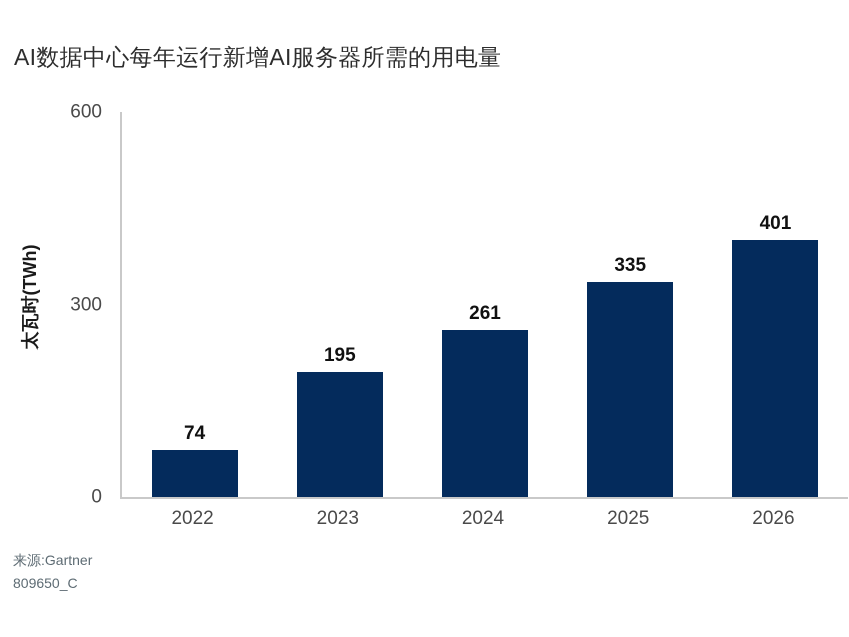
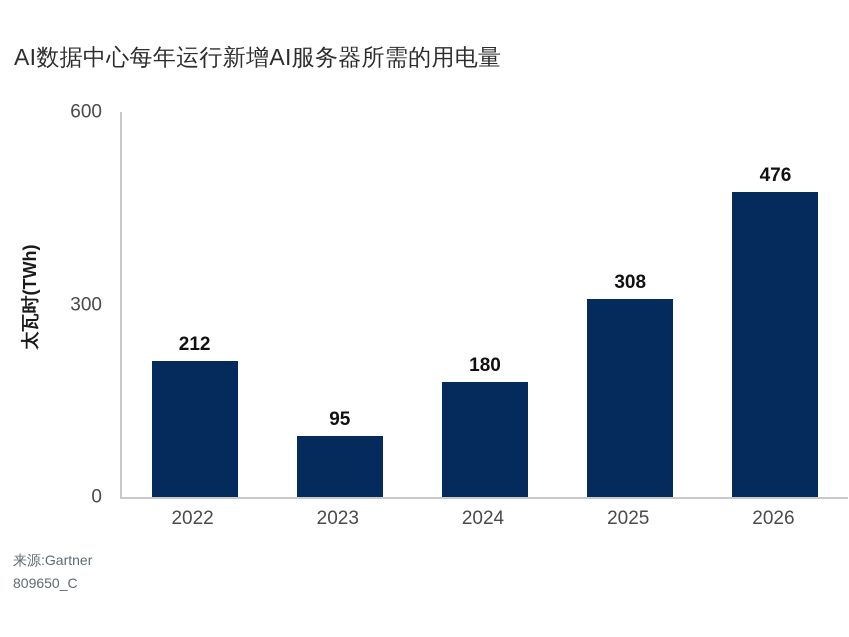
2022: 74 -> 212
2023: 195 -> 95
2024: 261 -> 180
2025: 335 -> 308
2026: 401 -> 476
